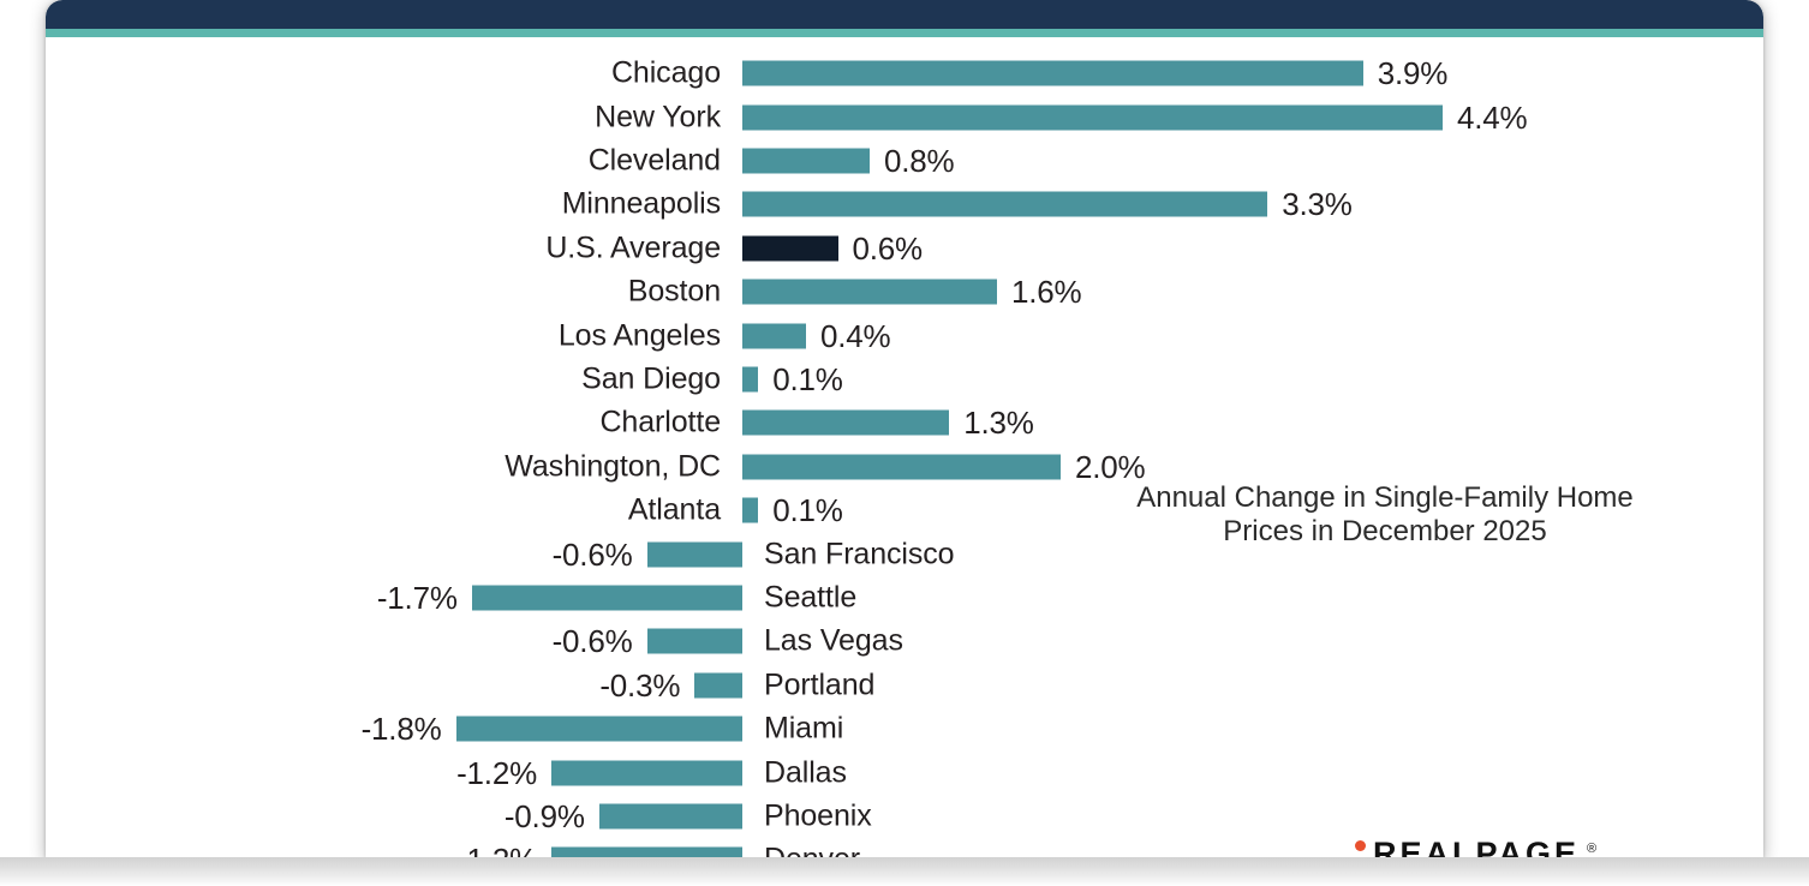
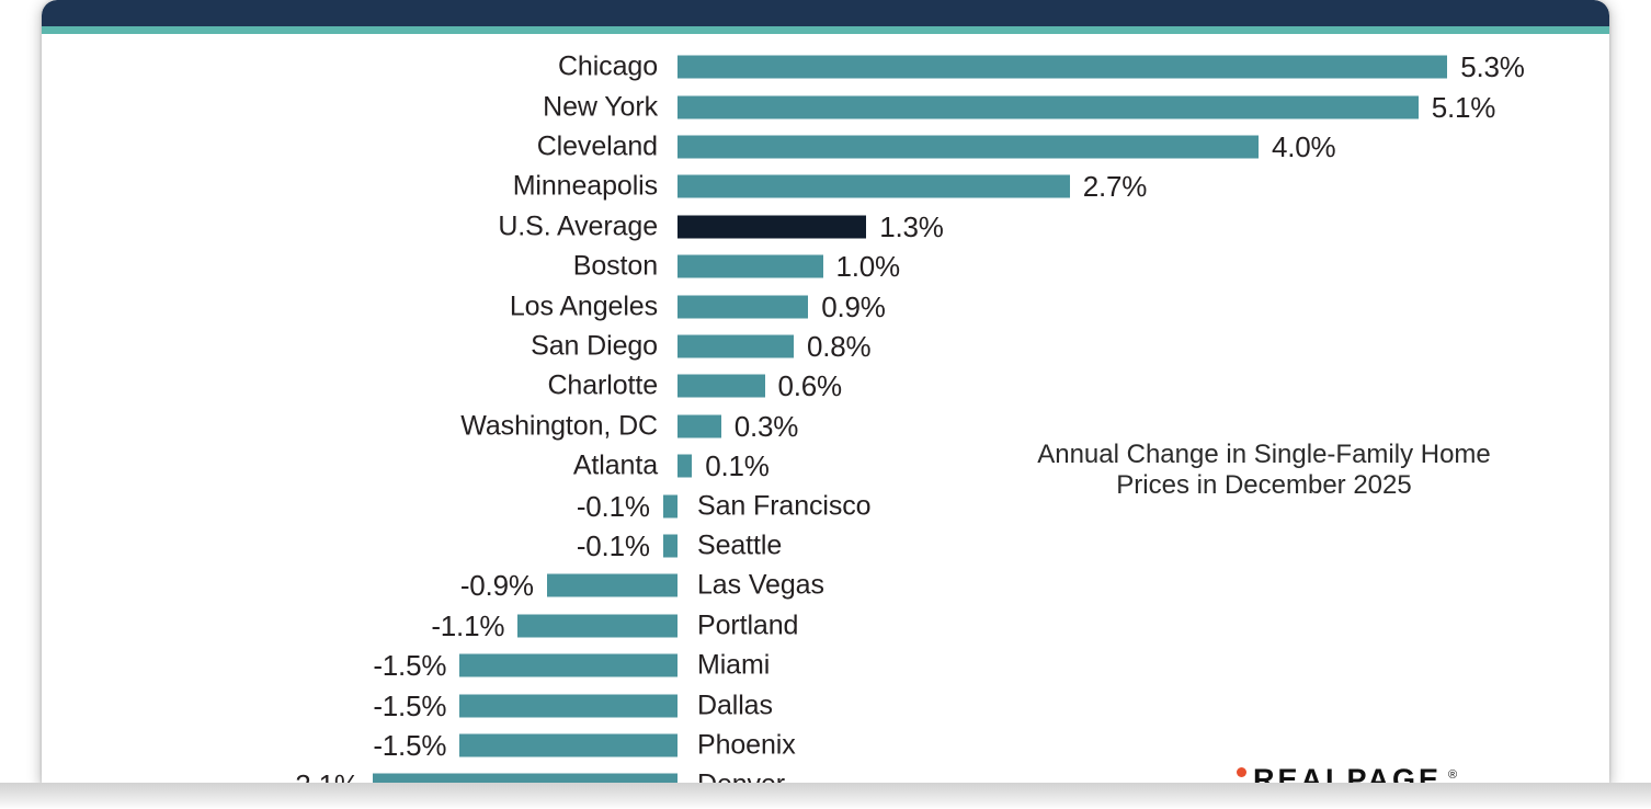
Chicago: 3.9% -> 5.3%
New York: 4.4% -> 5.1%
Cleveland: 0.8% -> 4.0%
Minneapolis: 3.3% -> 2.7%
U.S. Average: 0.6% -> 1.3%
Boston: 1.6% -> 1.0%
Los Angeles: 0.4% -> 0.9%
San Diego: 0.1% -> 0.8%
Charlotte: 1.3% -> 0.6%
Washington, DC: 2.0% -> 0.3%
San Francisco: -0.6% -> -0.1%
Seattle: -1.7% -> -0.1%
Las Vegas: -0.6% -> -0.9%
Portland: -0.3% -> -1.1%
Miami: -1.8% -> -1.5%
Dallas: -1.2% -> -1.5%
Phoenix: -0.9% -> -1.5%
Denver: -1.2% -> -2.1%
